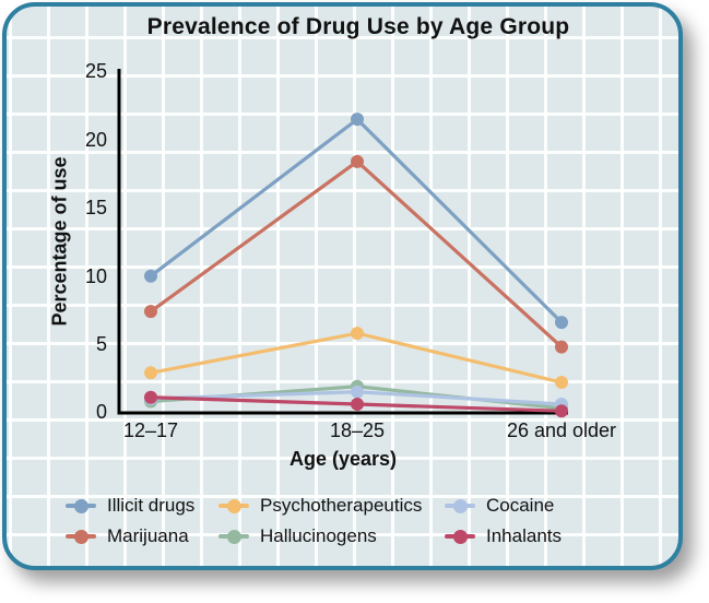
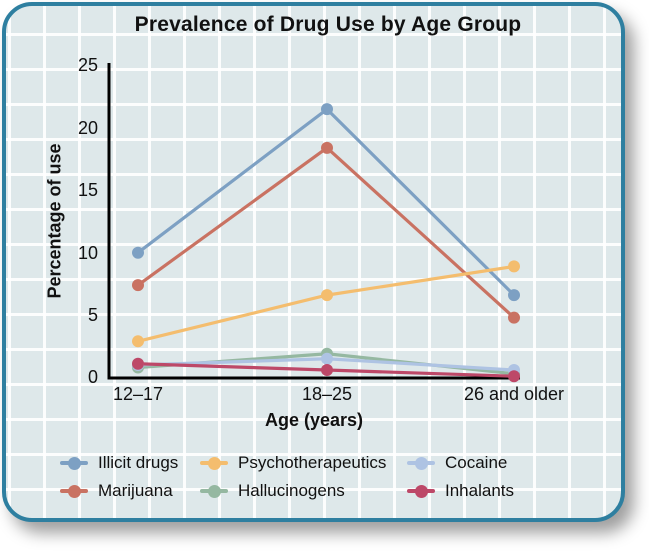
Psychotherapeutics/18–25: 5.8 -> 6.6
Psychotherapeutics/26 and older: 2.2 -> 8.9
